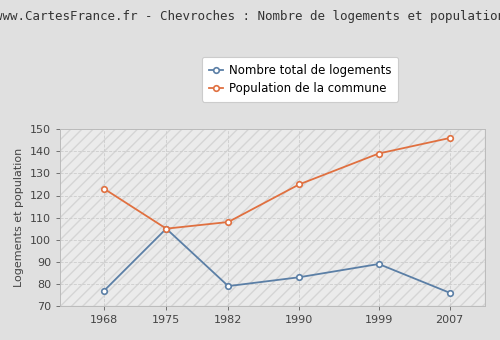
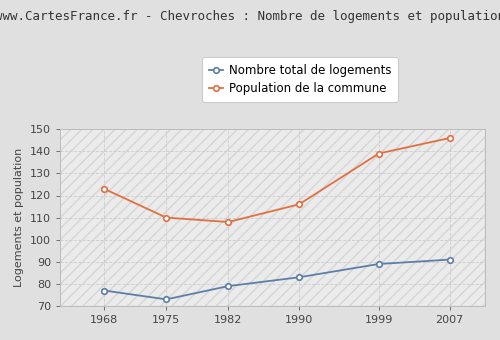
Nombre total de logements/1975: 105 -> 73
Population de la commune/1975: 105 -> 110
Population de la commune/1990: 125 -> 116
Nombre total de logements/2007: 76 -> 91
